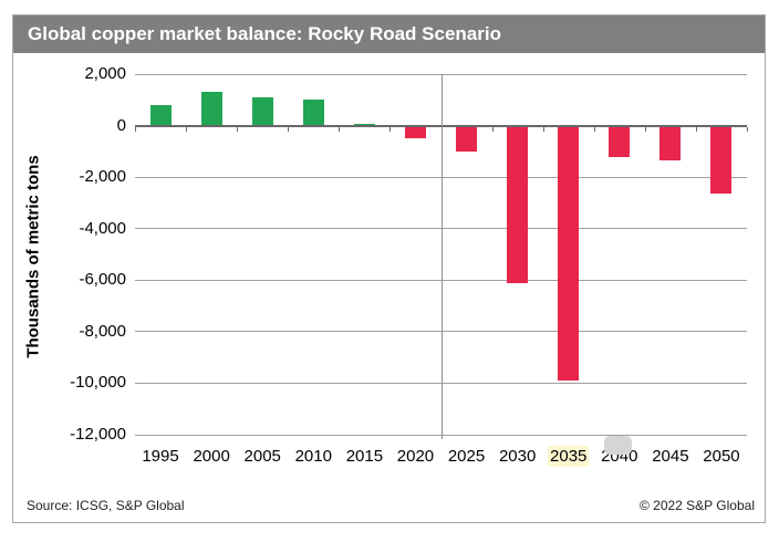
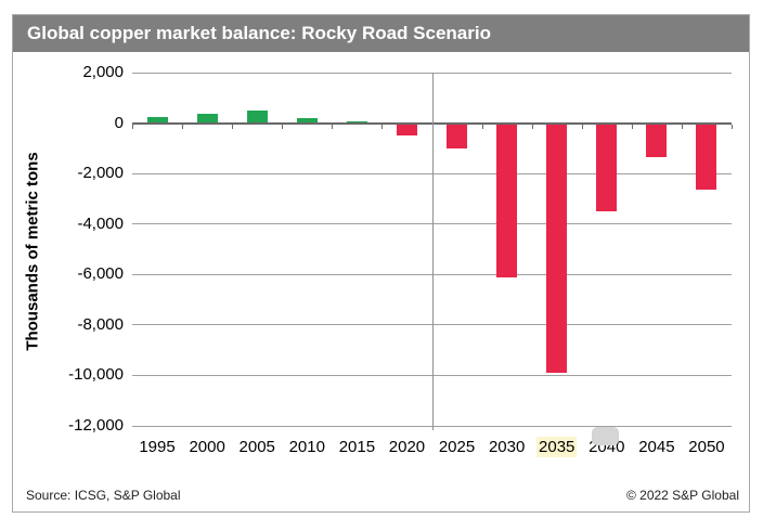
1995: 800 -> 200
2000: 1300 -> 400
2005: 1100 -> 500
2010: 1000 -> 200
2040: -1200 -> -3500
